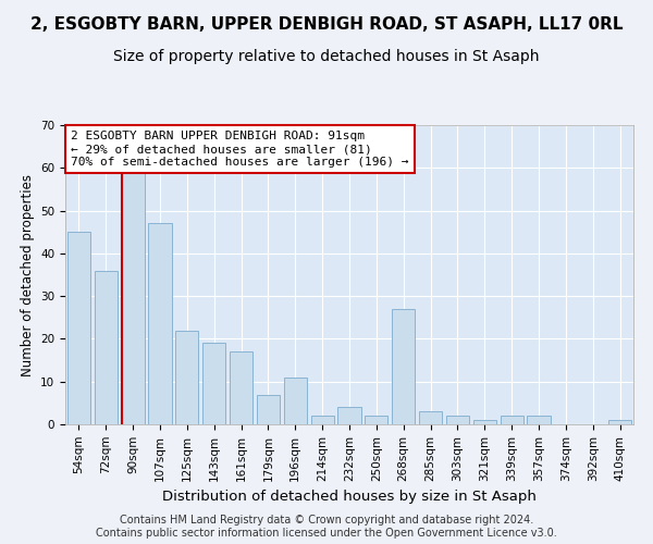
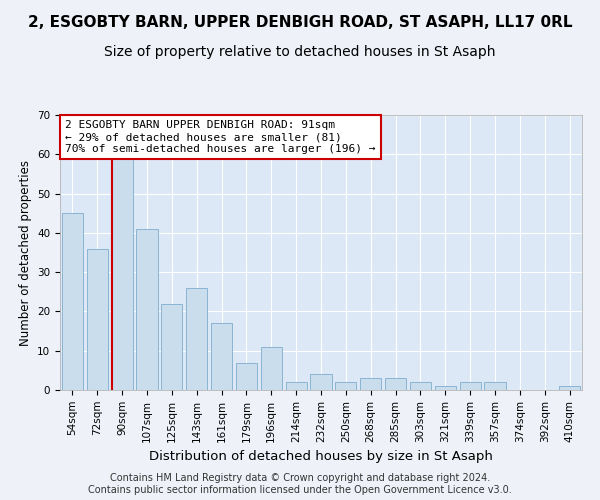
107sqm: 47 -> 41
143sqm: 19 -> 26
268sqm: 27 -> 3
